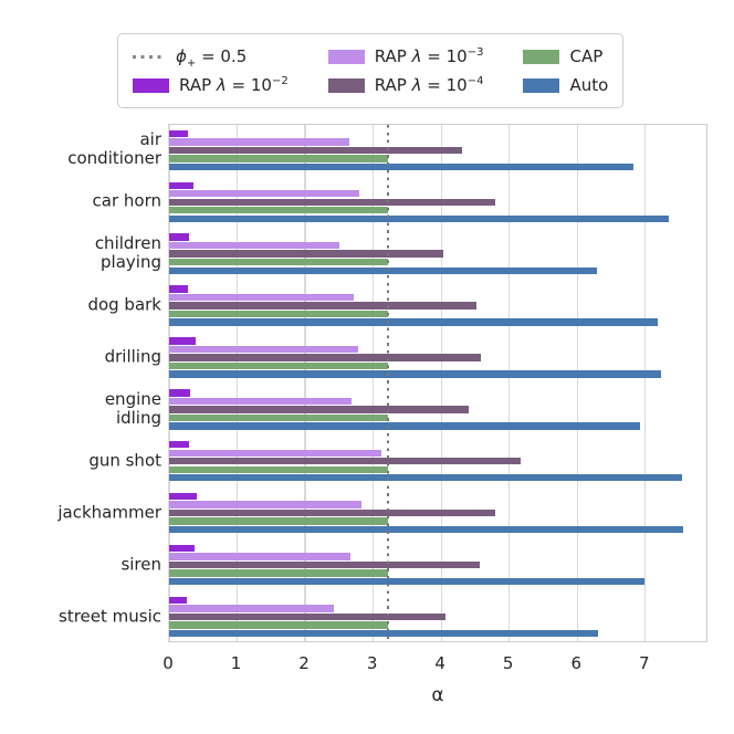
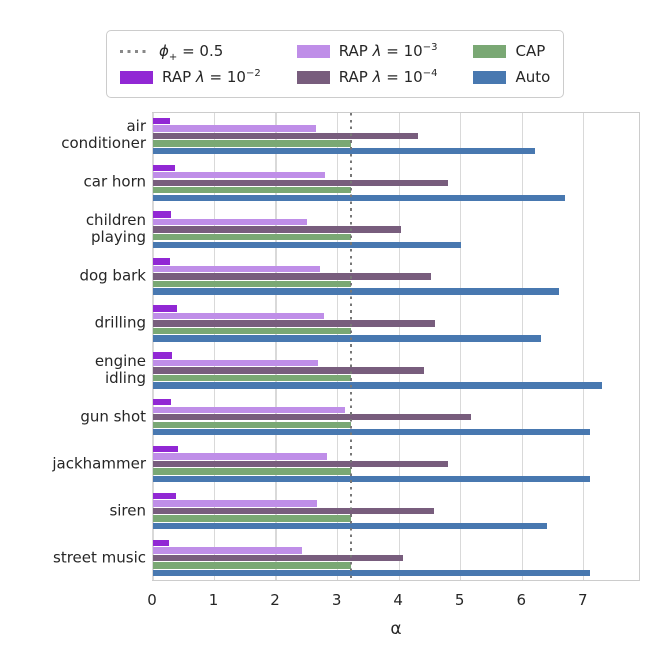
Auto/air conditioner: 6.8 -> 6.2
Auto/car horn: 7.3 -> 6.7
Auto/children playing: 6.3 -> 5.0
Auto/dog bark: 7.2 -> 6.6
Auto/drilling: 7.2 -> 6.3
Auto/engine idling: 6.9 -> 7.3
Auto/gun shot: 7.5 -> 7.1
Auto/jackhammer: 7.6 -> 7.1
Auto/siren: 7.0 -> 6.4
Auto/street music: 6.3 -> 7.1
